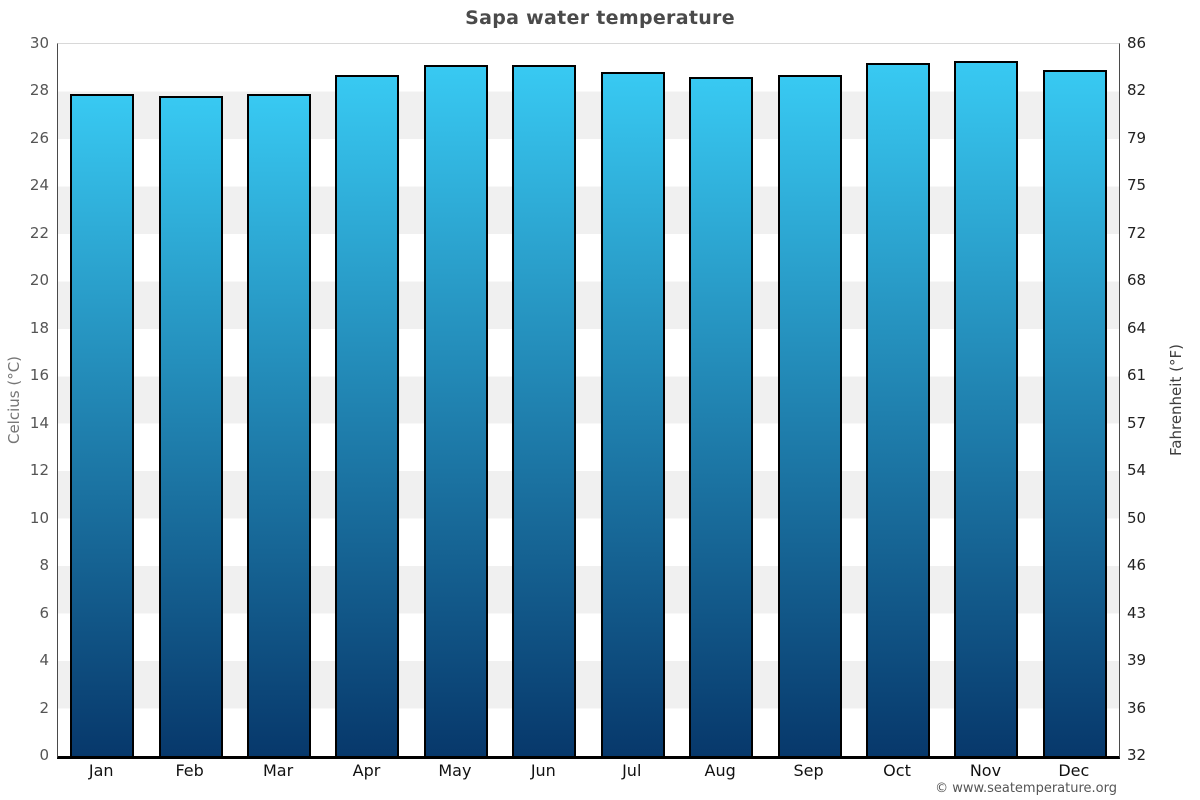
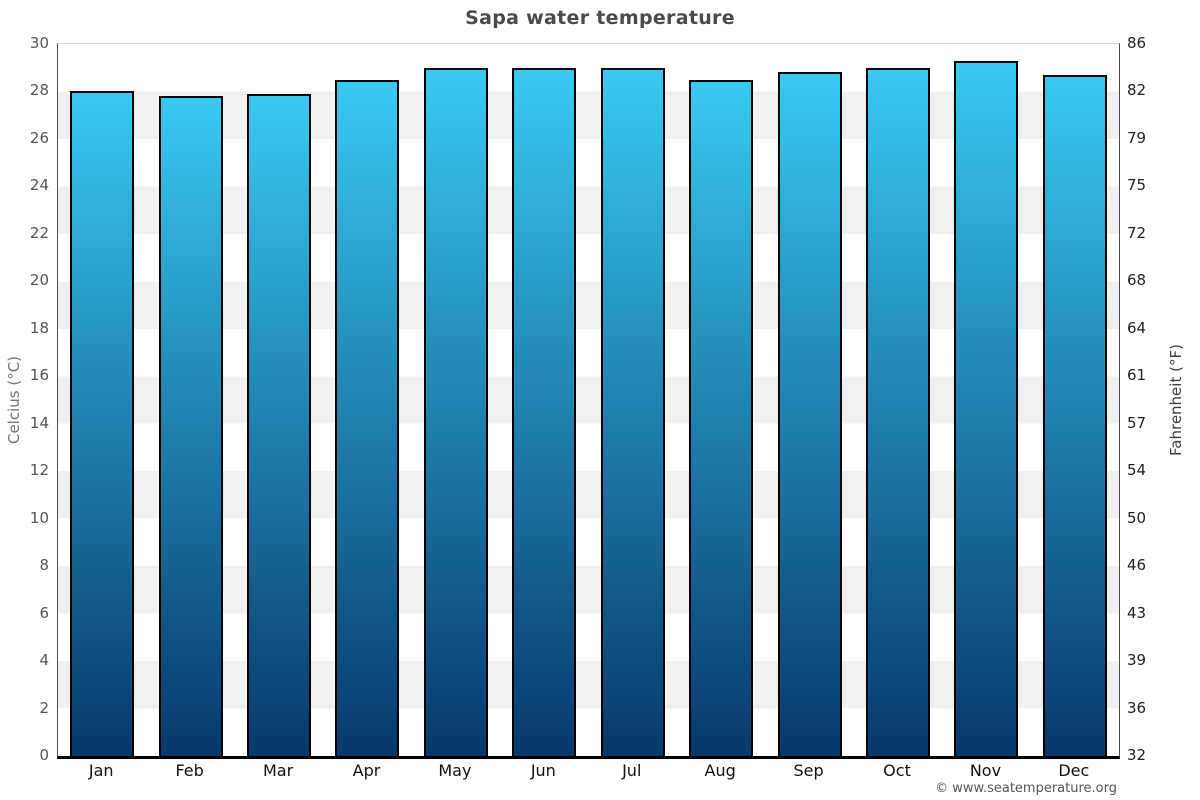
Jan: 27.9 -> 28.0
Apr: 28.7 -> 28.5
May: 29.1 -> 29.0
Jun: 29.1 -> 29.0
Jul: 28.8 -> 29.0
Aug: 28.6 -> 28.5
Sep: 28.7 -> 28.8
Oct: 29.2 -> 29.0
Dec: 28.9 -> 28.7
